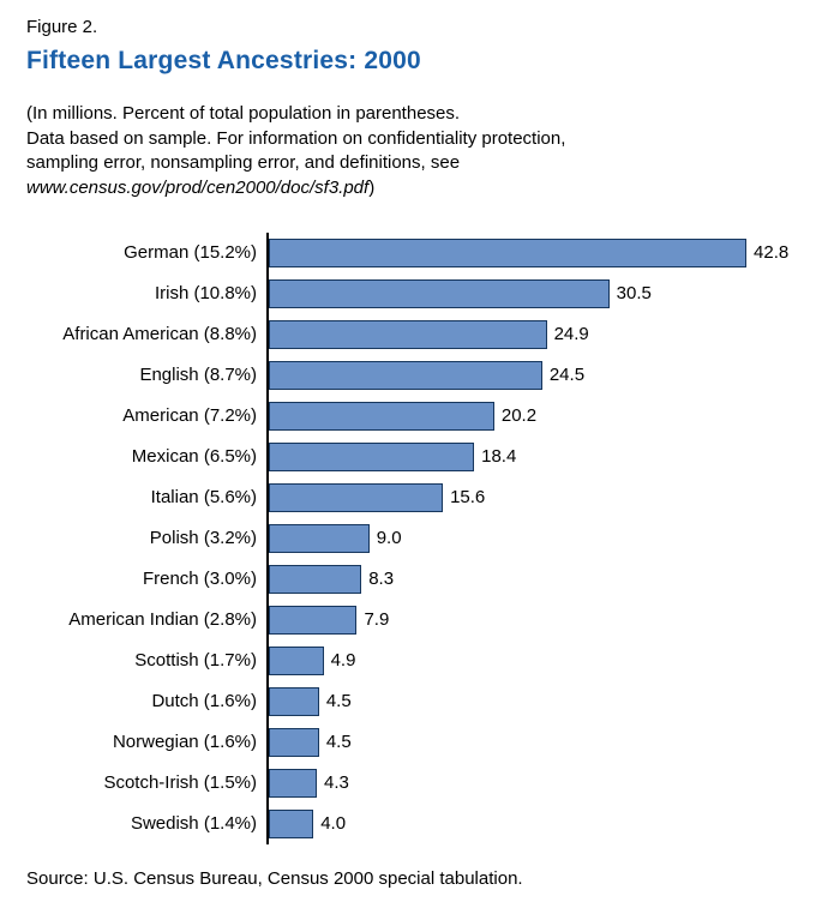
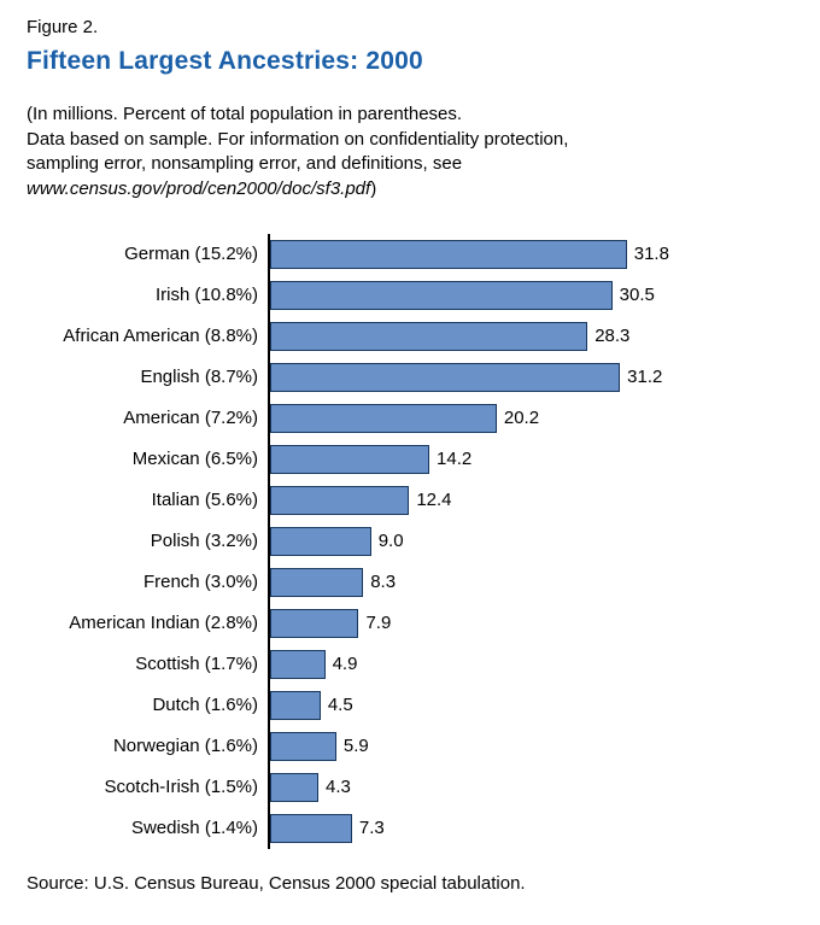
German (15.2%): 42.8 -> 31.8
African American (8.8%): 24.9 -> 28.3
English (8.7%): 24.5 -> 31.2
Mexican (6.5%): 18.4 -> 14.2
Italian (5.6%): 15.6 -> 12.4
Norwegian (1.6%): 4.5 -> 5.9
Swedish (1.4%): 4.0 -> 7.3
